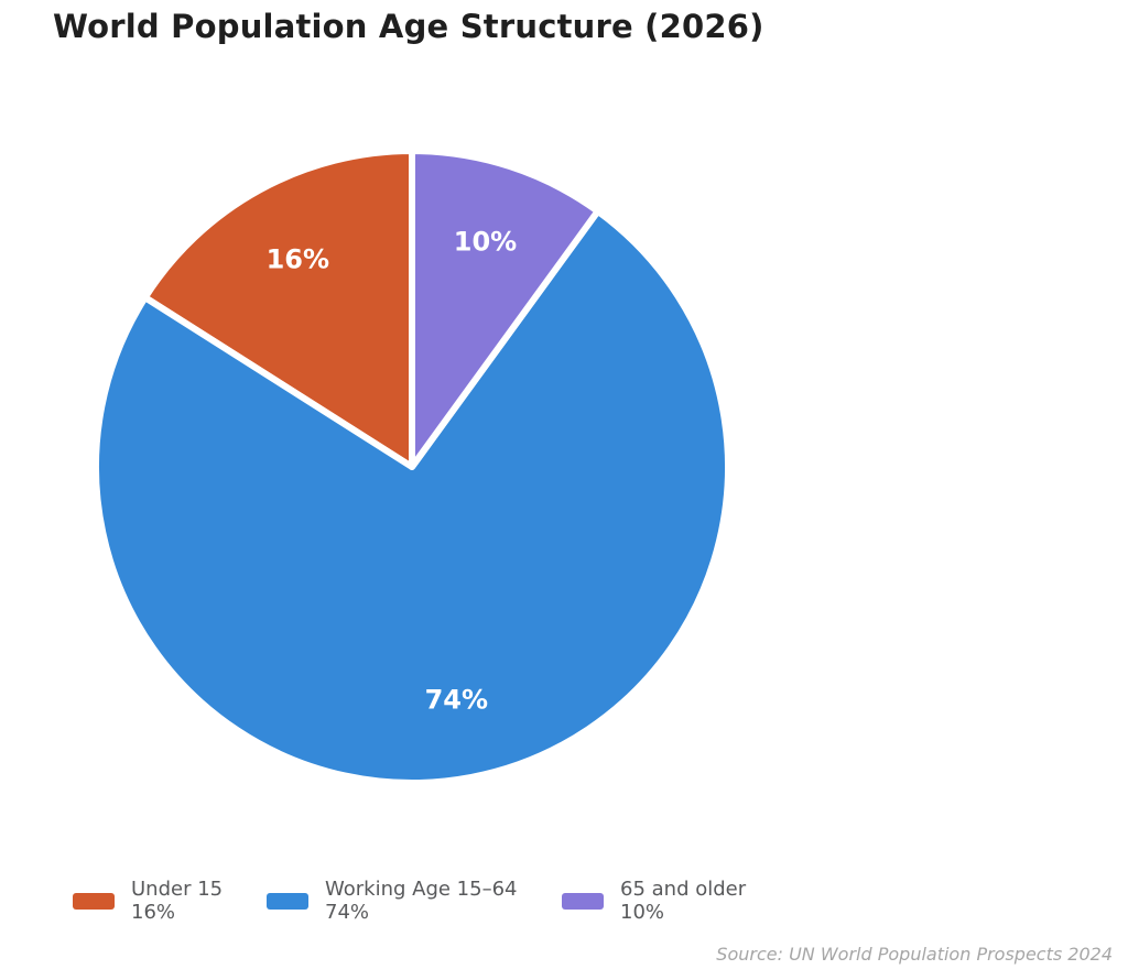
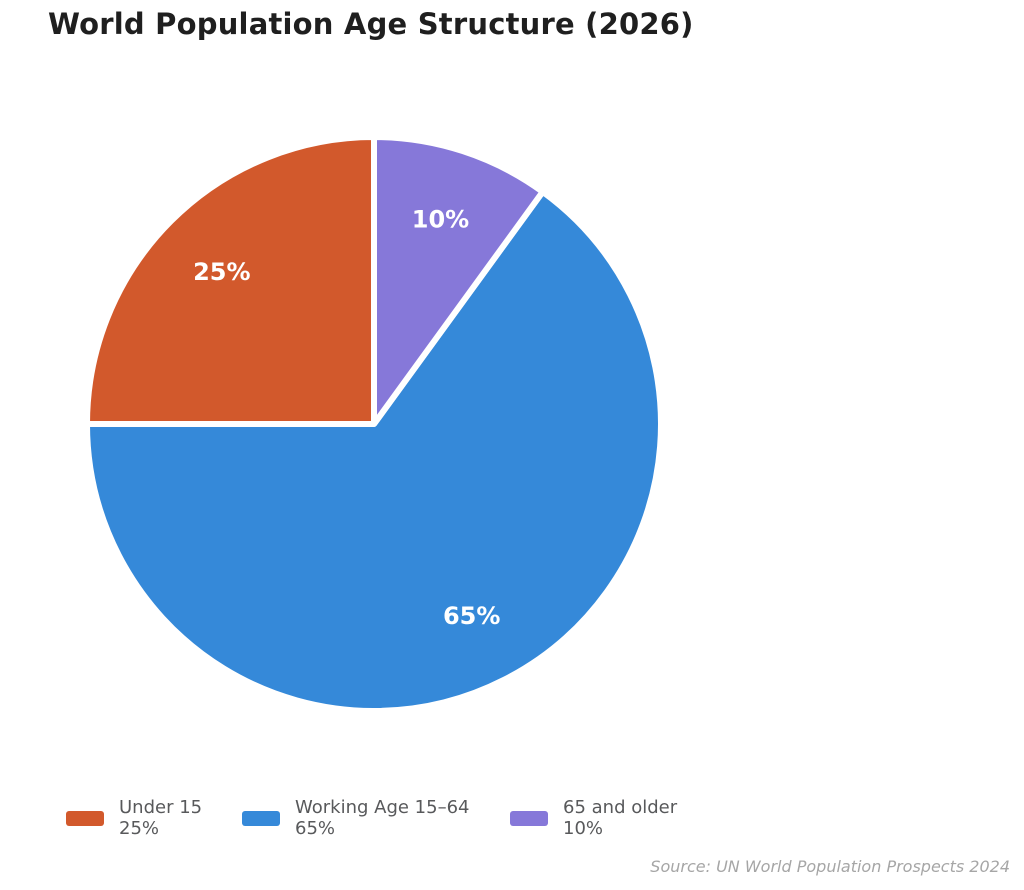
Under 15: 16% -> 25%
Working Age 15–64: 74% -> 65%
